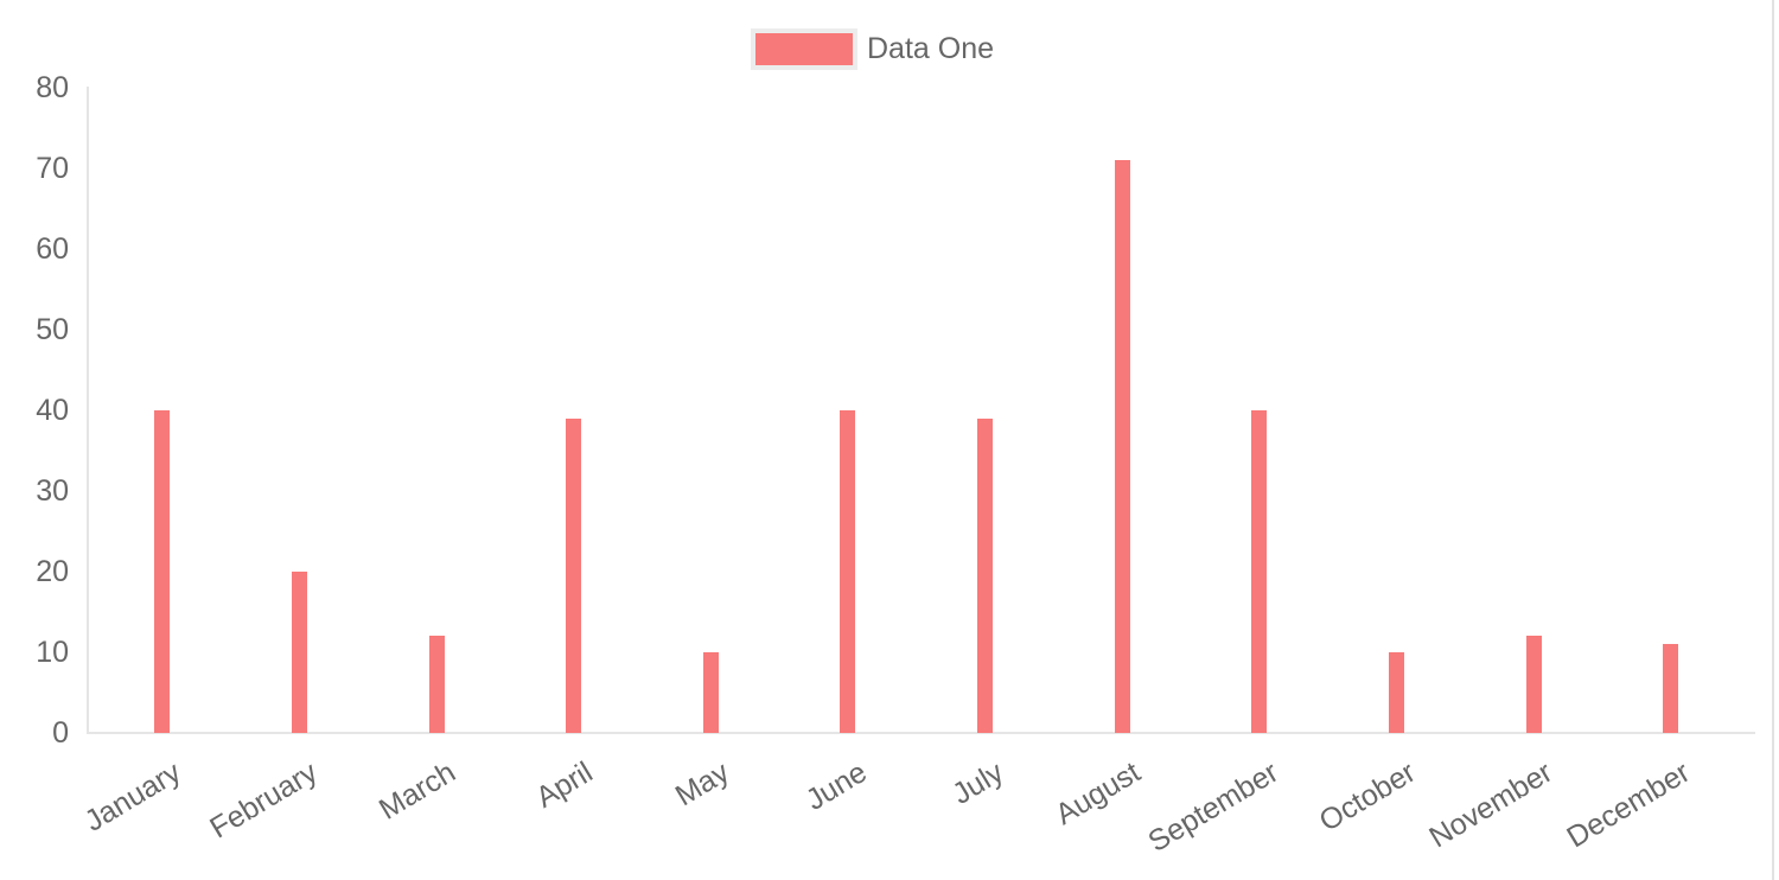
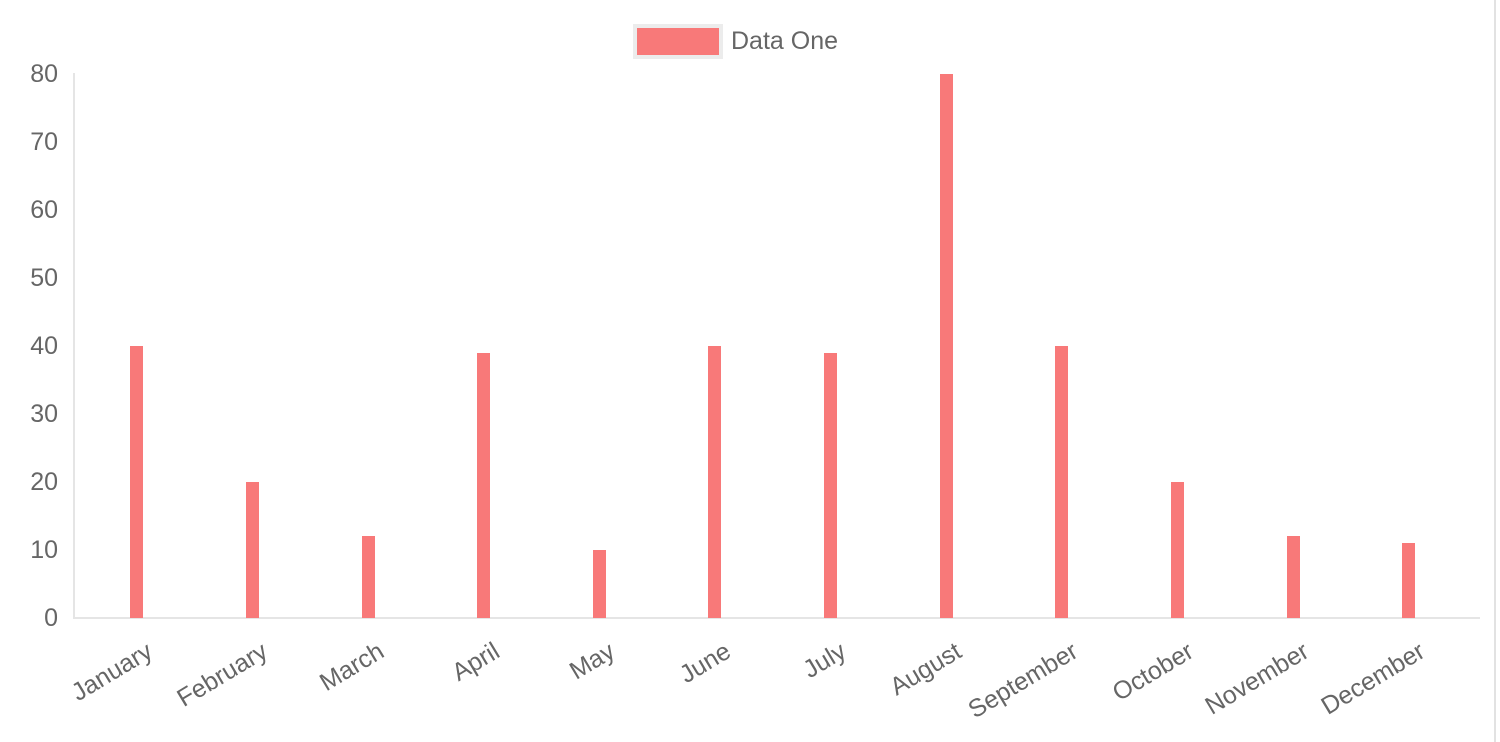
August: 71 -> 80
October: 10 -> 20
